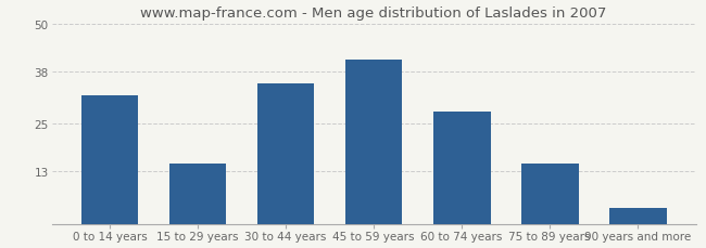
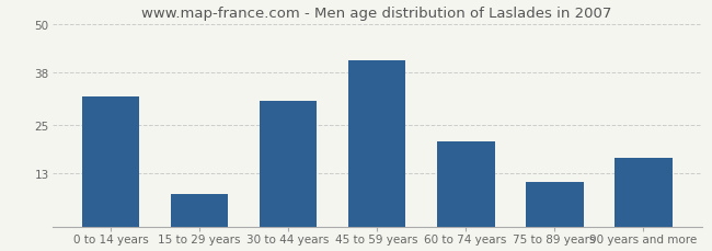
15 to 29 years: 15 -> 8
30 to 44 years: 35 -> 31
60 to 74 years: 28 -> 21
75 to 89 years: 15 -> 11
90 years and more: 4 -> 17
